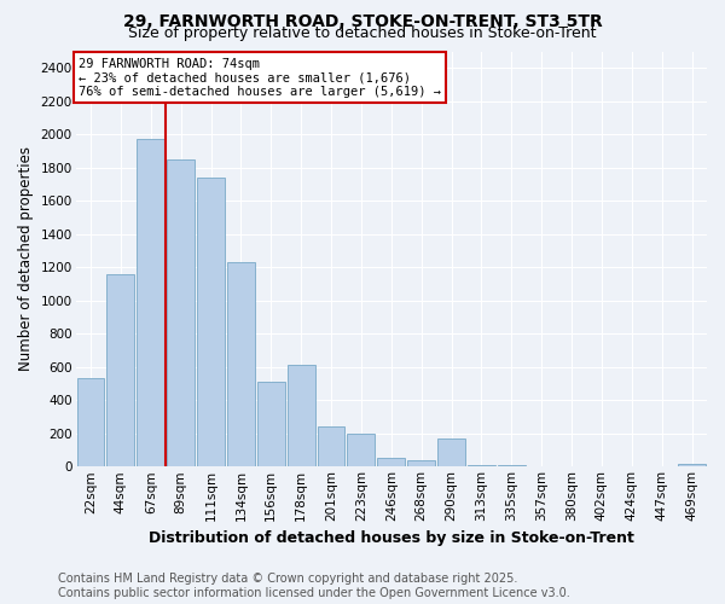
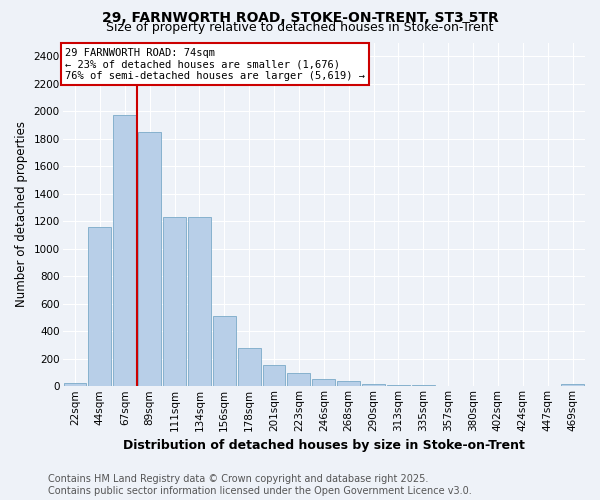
22sqm: 530 -> 20
111sqm: 1740 -> 1230
178sqm: 610 -> 280
201sqm: 240 -> 160
223sqm: 200 -> 100
290sqm: 170 -> 20
